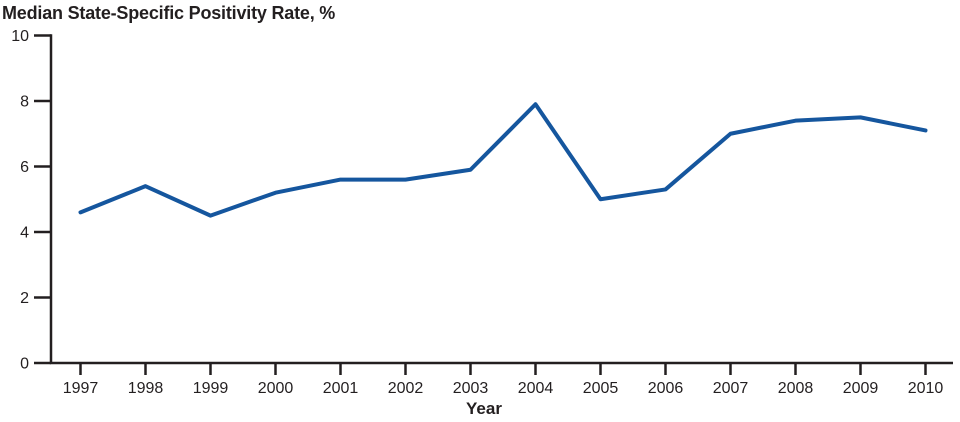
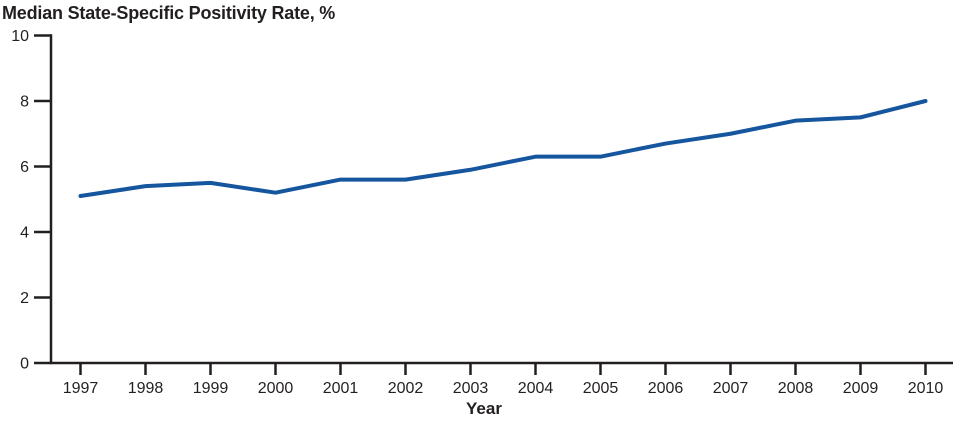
1997: 4.6 -> 5.1
1999: 4.5 -> 5.5
2004: 7.9 -> 6.3
2005: 5.0 -> 6.3
2006: 5.3 -> 6.7
2010: 7.1 -> 8.0
